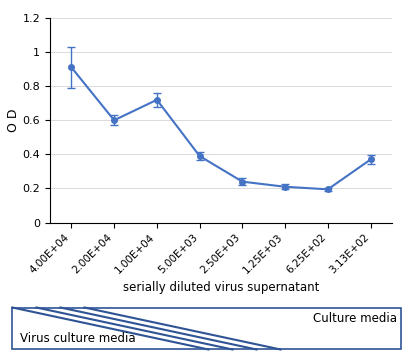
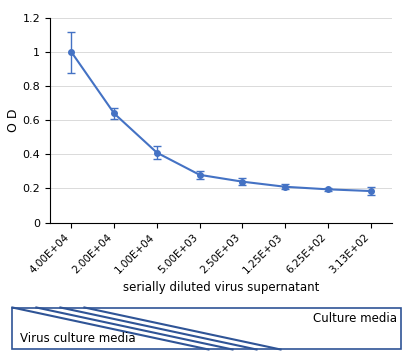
4.00E+04: 0.91 -> 1.00
2.00E+04: 0.60 -> 0.64
1.00E+04: 0.72 -> 0.41
5.00E+03: 0.39 -> 0.28
3.13E+02: 0.37 -> 0.18
